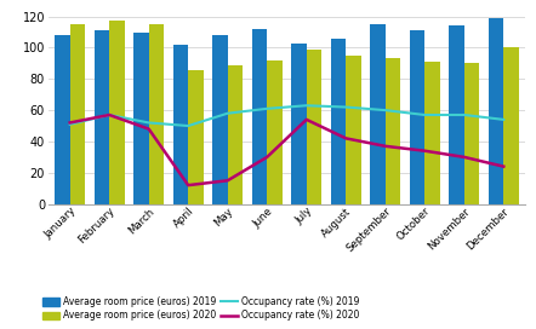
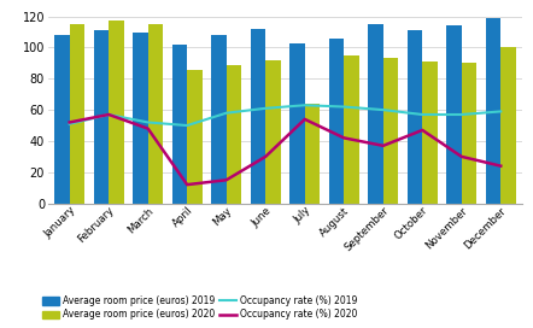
Average room price (euros) 2020/July: 99 -> 64
Occupancy rate (%) 2020/October: 34 -> 47
Occupancy rate (%) 2019/December: 54 -> 59
